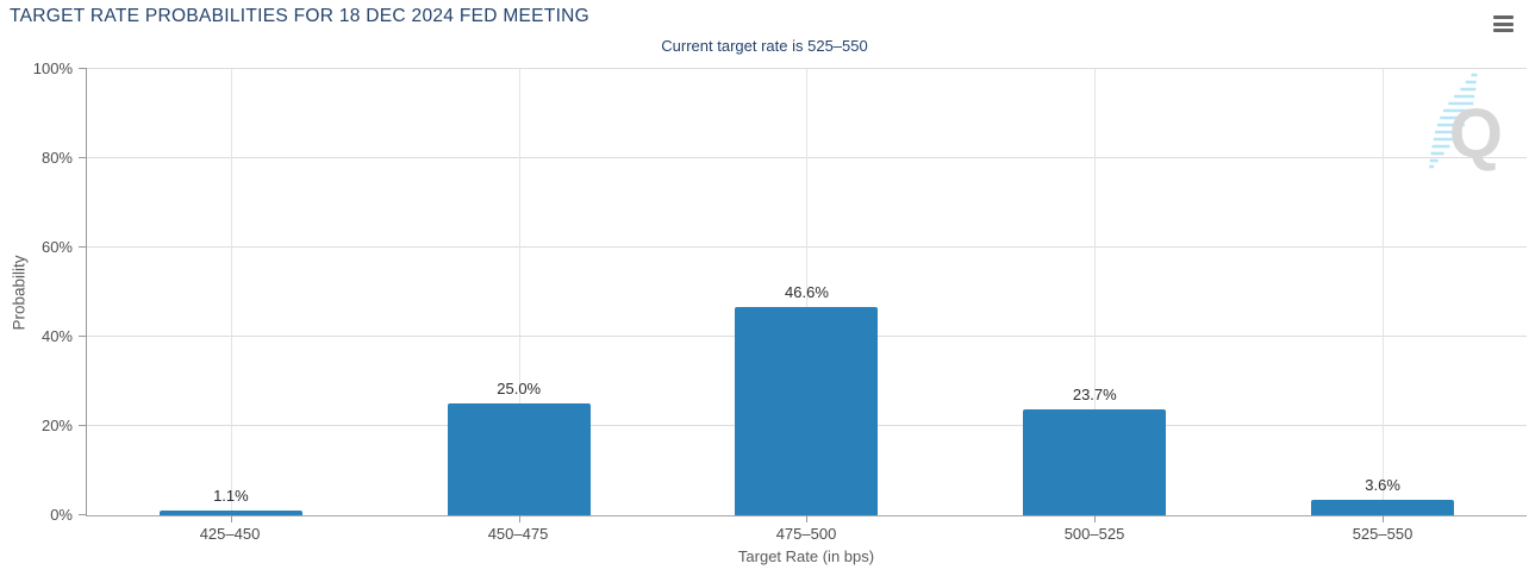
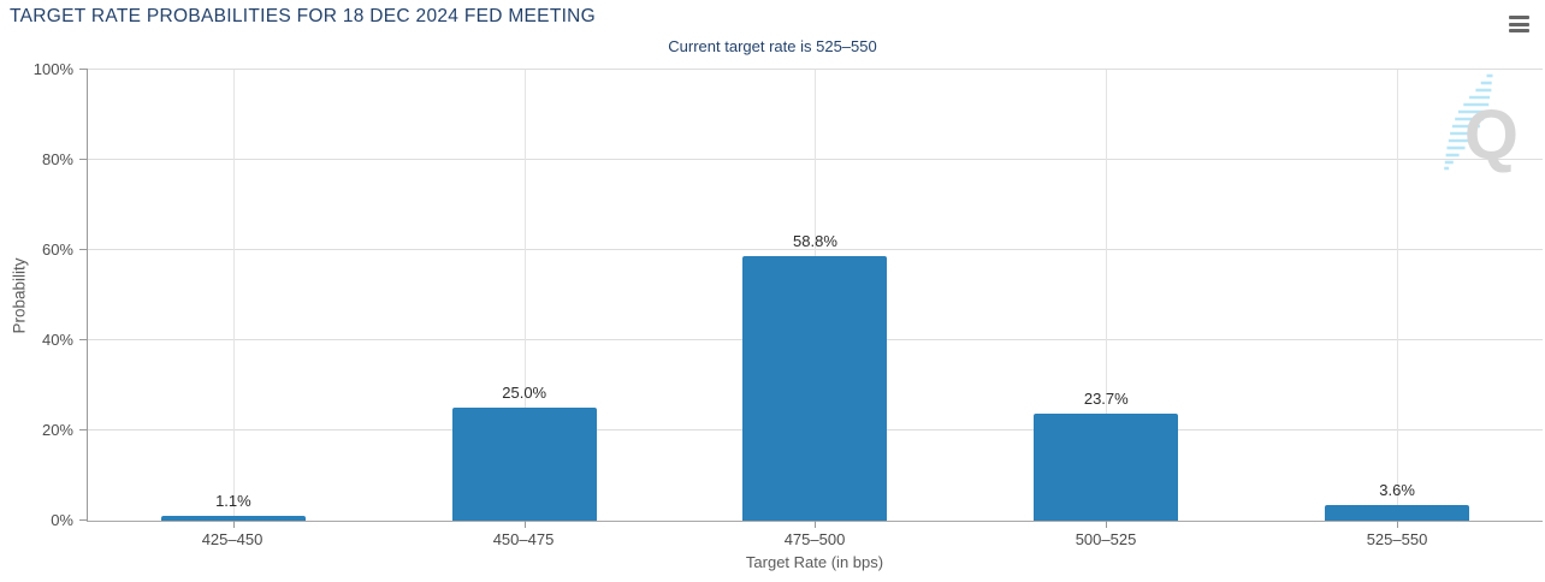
475–500: 46.6% -> 58.8%
